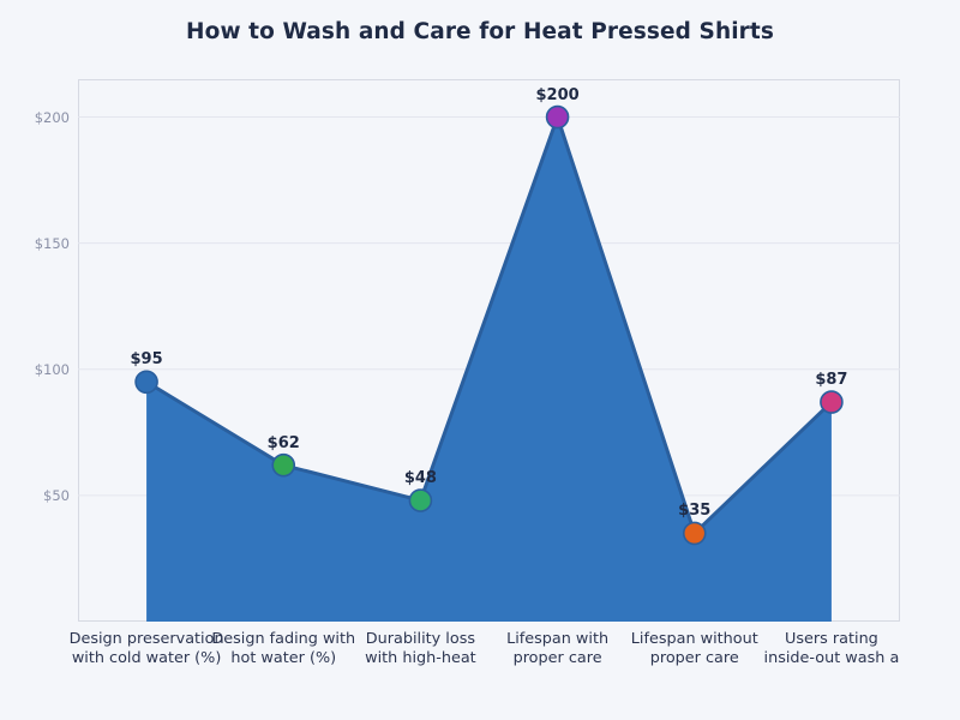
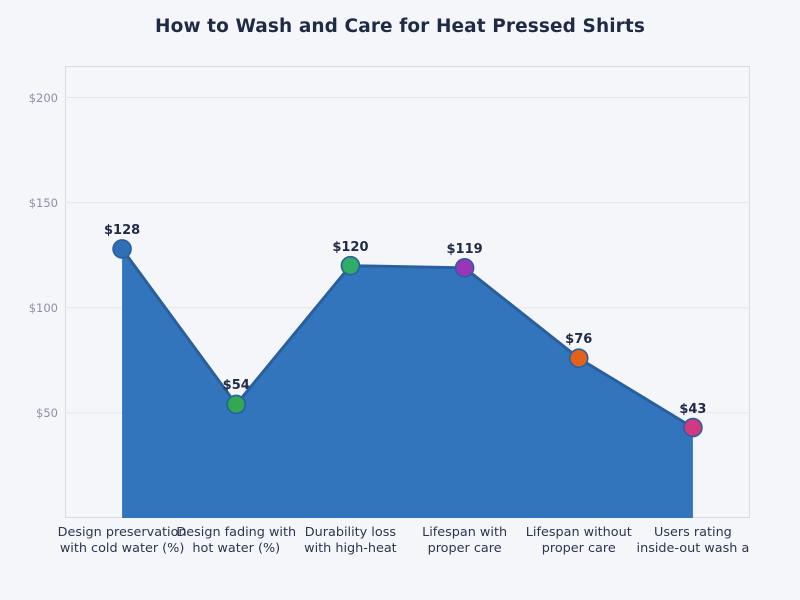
Design preservation with cold water (%): $95 -> $128
Design fading with hot water (%): $62 -> $54
Durability loss with high-heat: $48 -> $120
Lifespan with proper care: $200 -> $119
Lifespan without proper care: $35 -> $76
Users rating inside-out wash a: $87 -> $43
